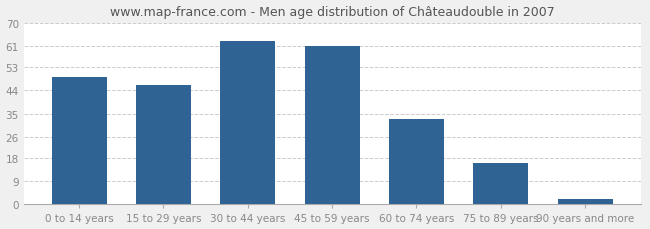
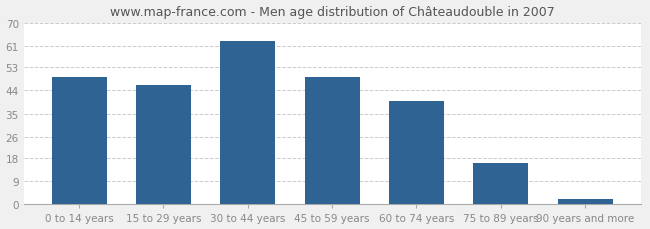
45 to 59 years: 61 -> 49
60 to 74 years: 33 -> 40
